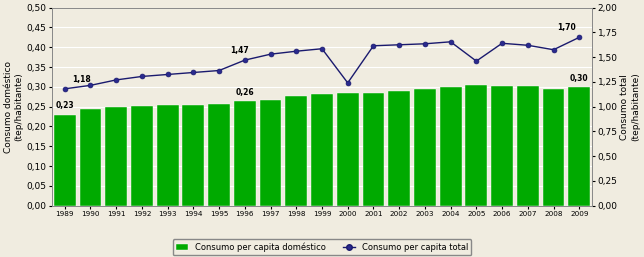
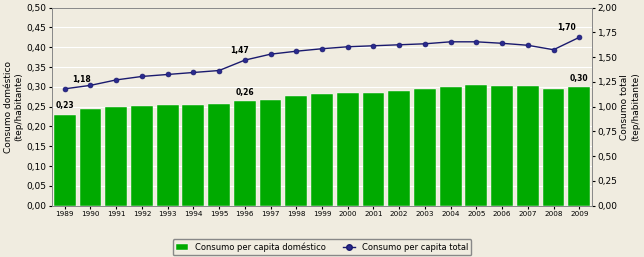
Consumo per capita total/2000: 1,24 -> 1,60
Consumo per capita total/2005: 1,46 -> 1,66
